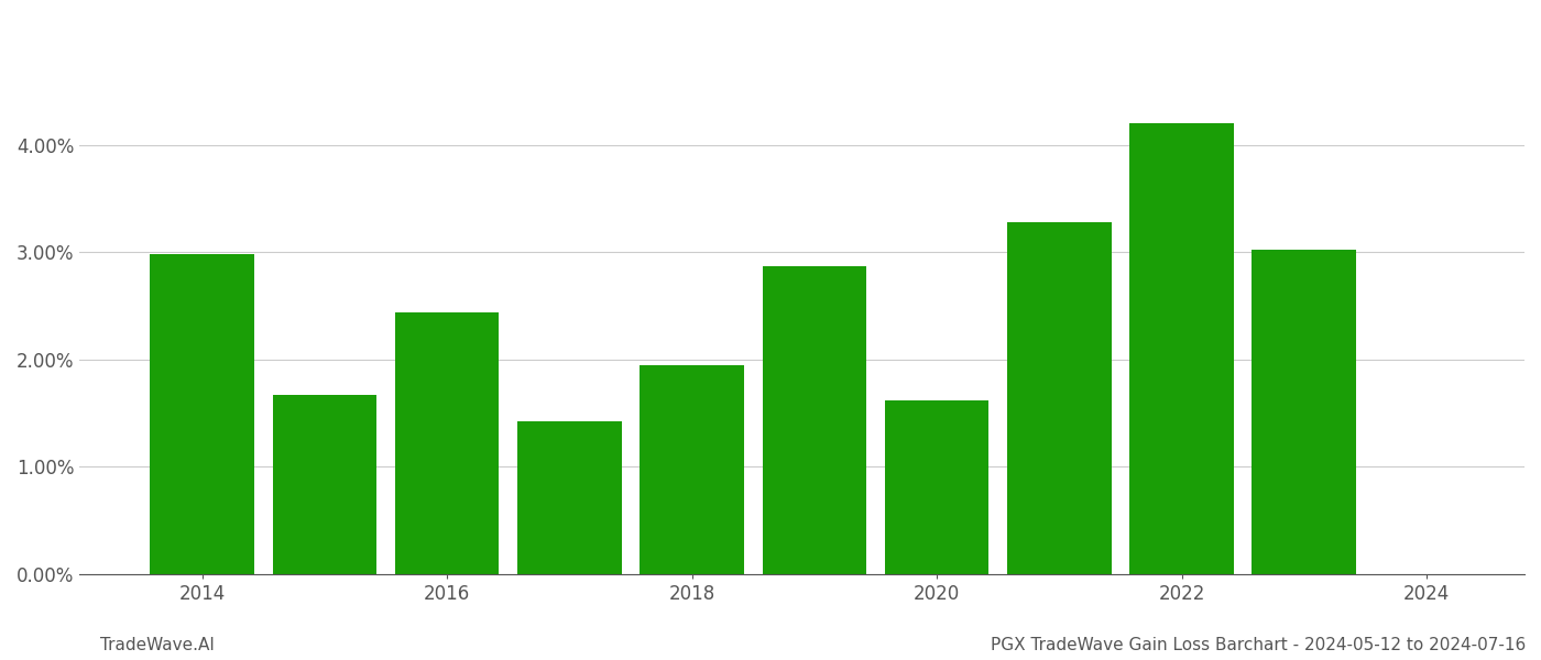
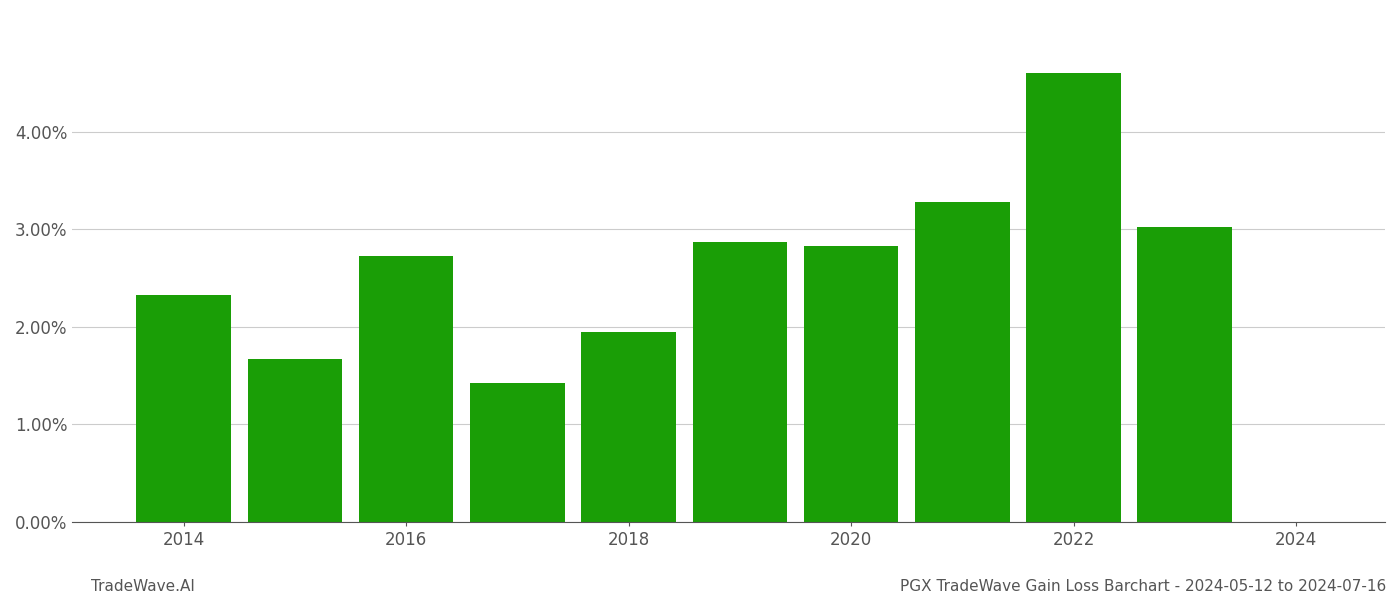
2014: 2.98% -> 2.33%
2016: 2.44% -> 2.73%
2020: 1.62% -> 2.83%
2022: 4.20% -> 4.60%
